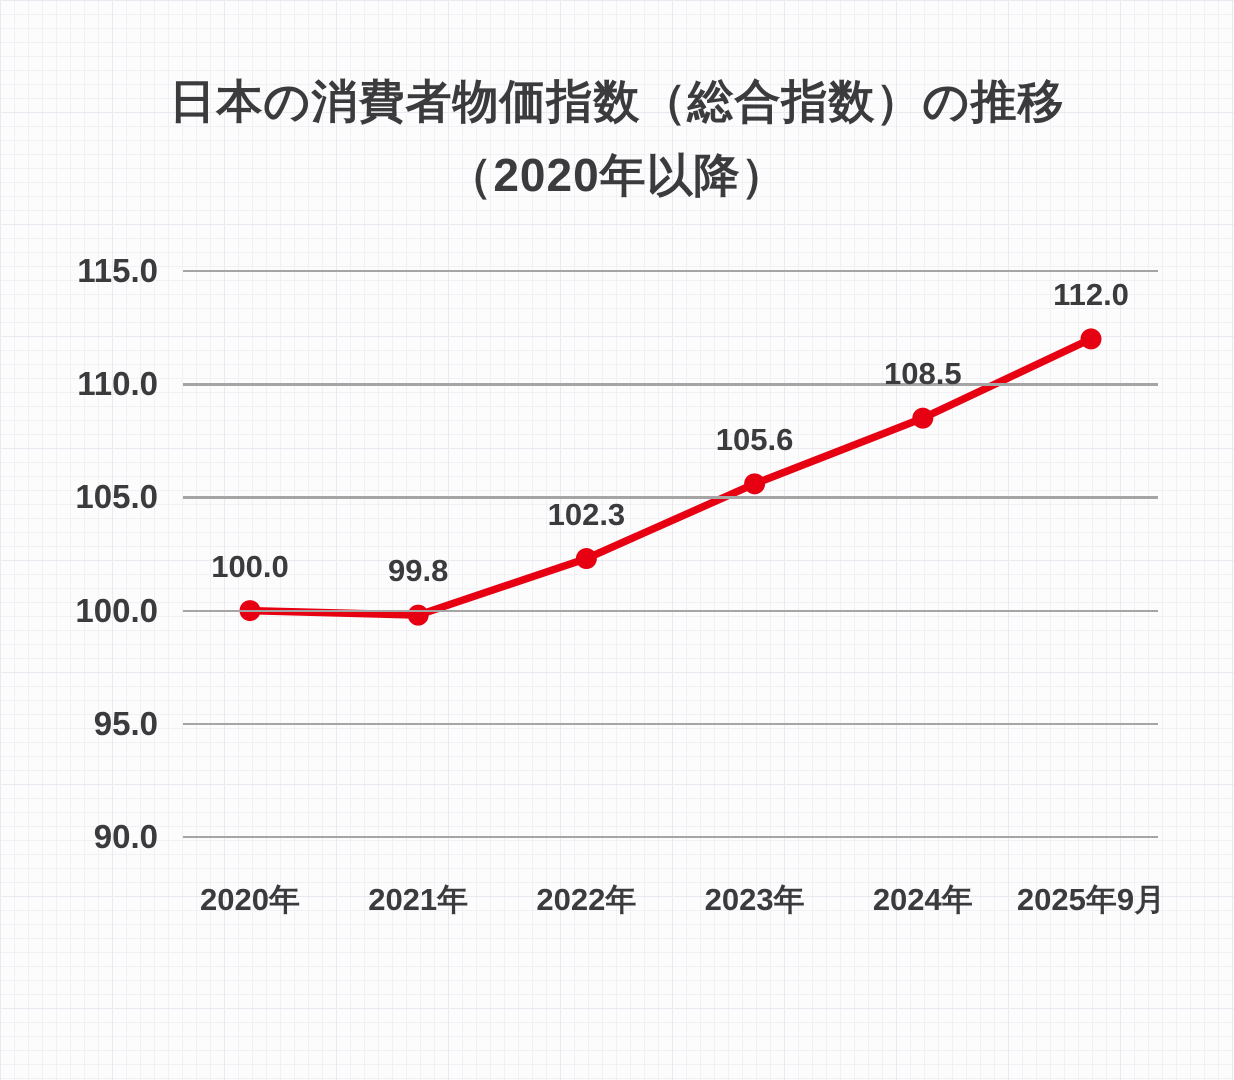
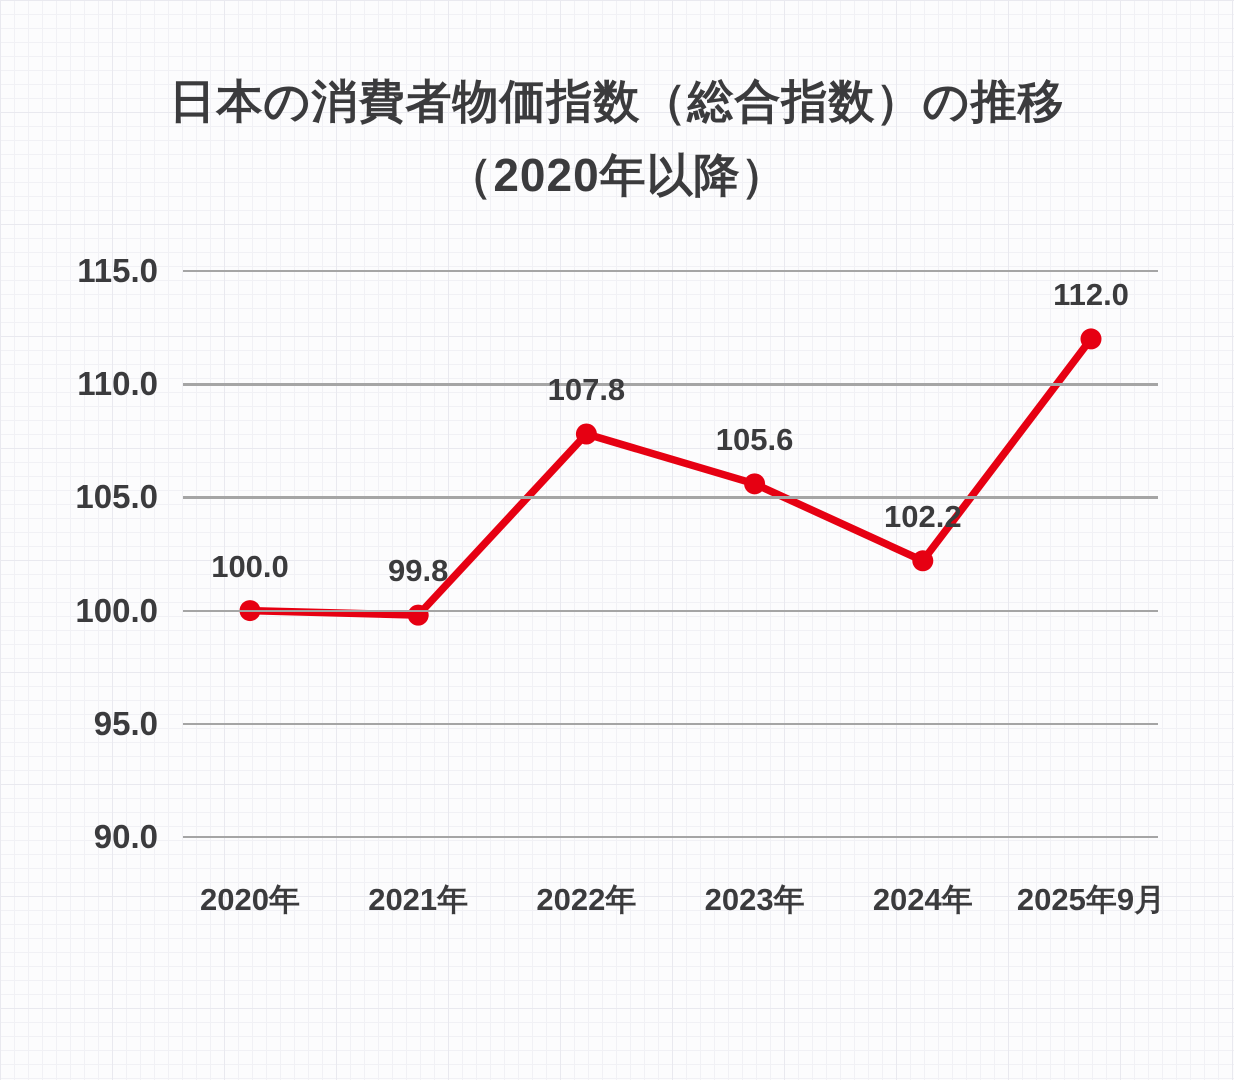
2022年: 102.3 -> 107.8
2024年: 108.5 -> 102.2
